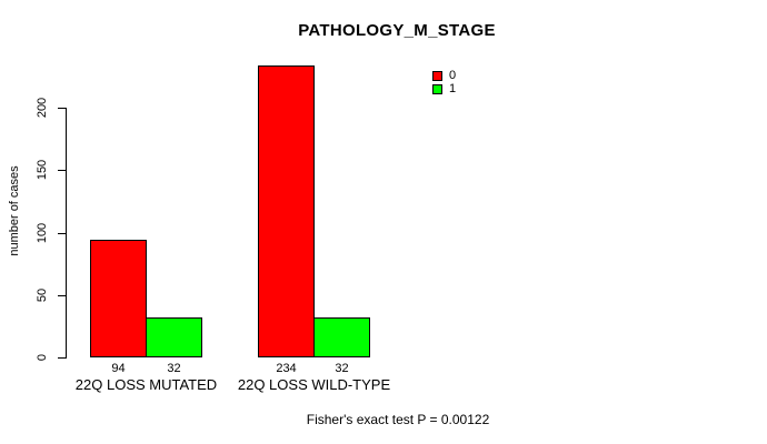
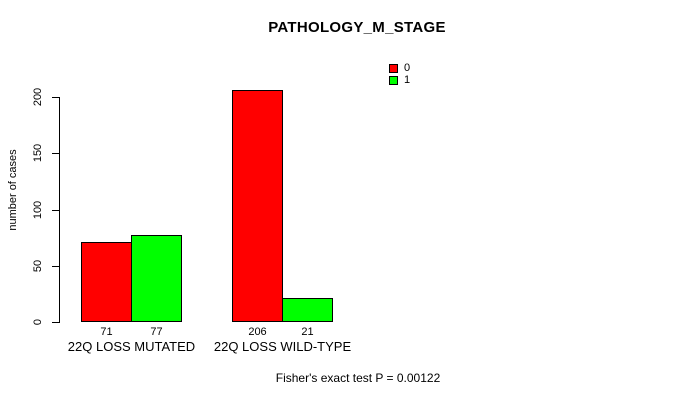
0/22Q LOSS MUTATED: 94 -> 71
1/22Q LOSS MUTATED: 32 -> 77
0/22Q LOSS WILD-TYPE: 234 -> 206
1/22Q LOSS WILD-TYPE: 32 -> 21
